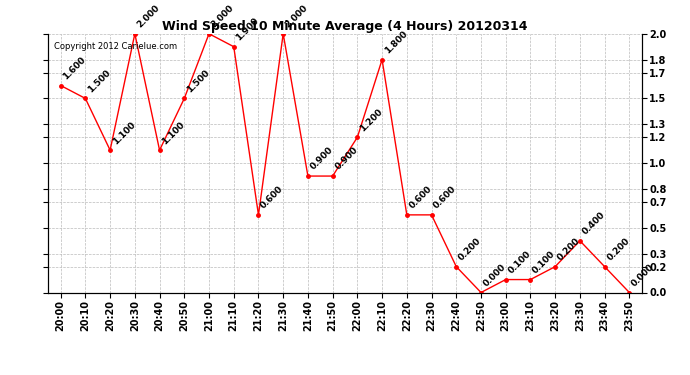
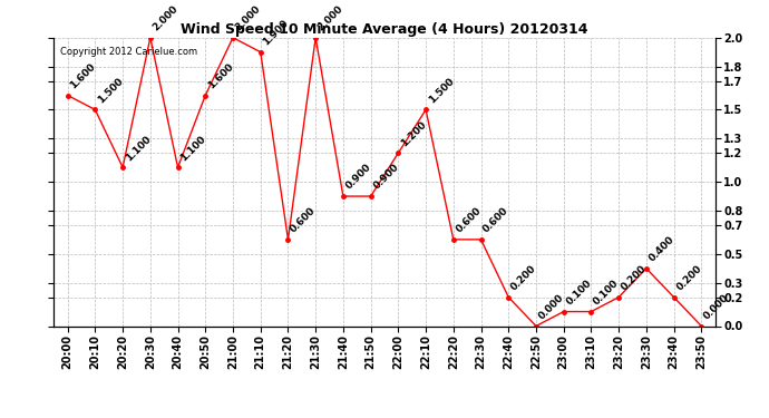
20:50: 1.500 -> 1.600
22:10: 1.800 -> 1.500
